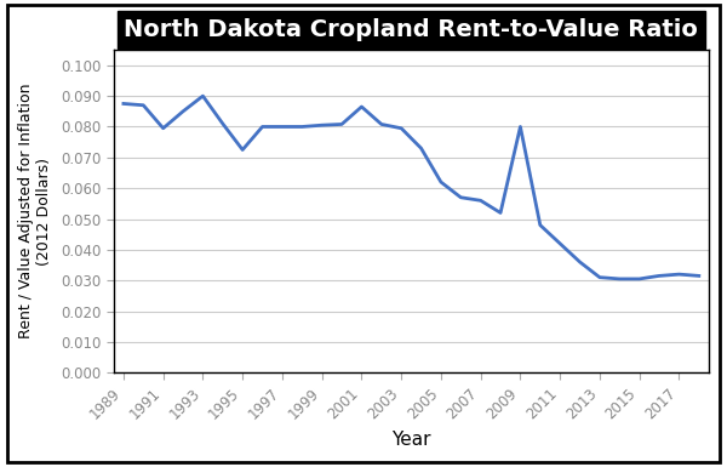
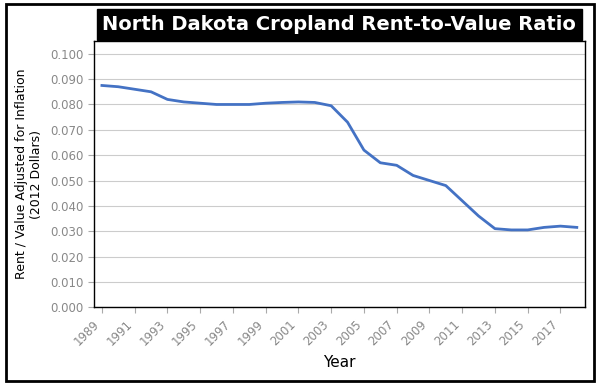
1991: 0.0795 -> 0.0860
1993: 0.0900 -> 0.0820
1995: 0.0725 -> 0.0805
2001: 0.0865 -> 0.0810
2009: 0.0800 -> 0.0500
